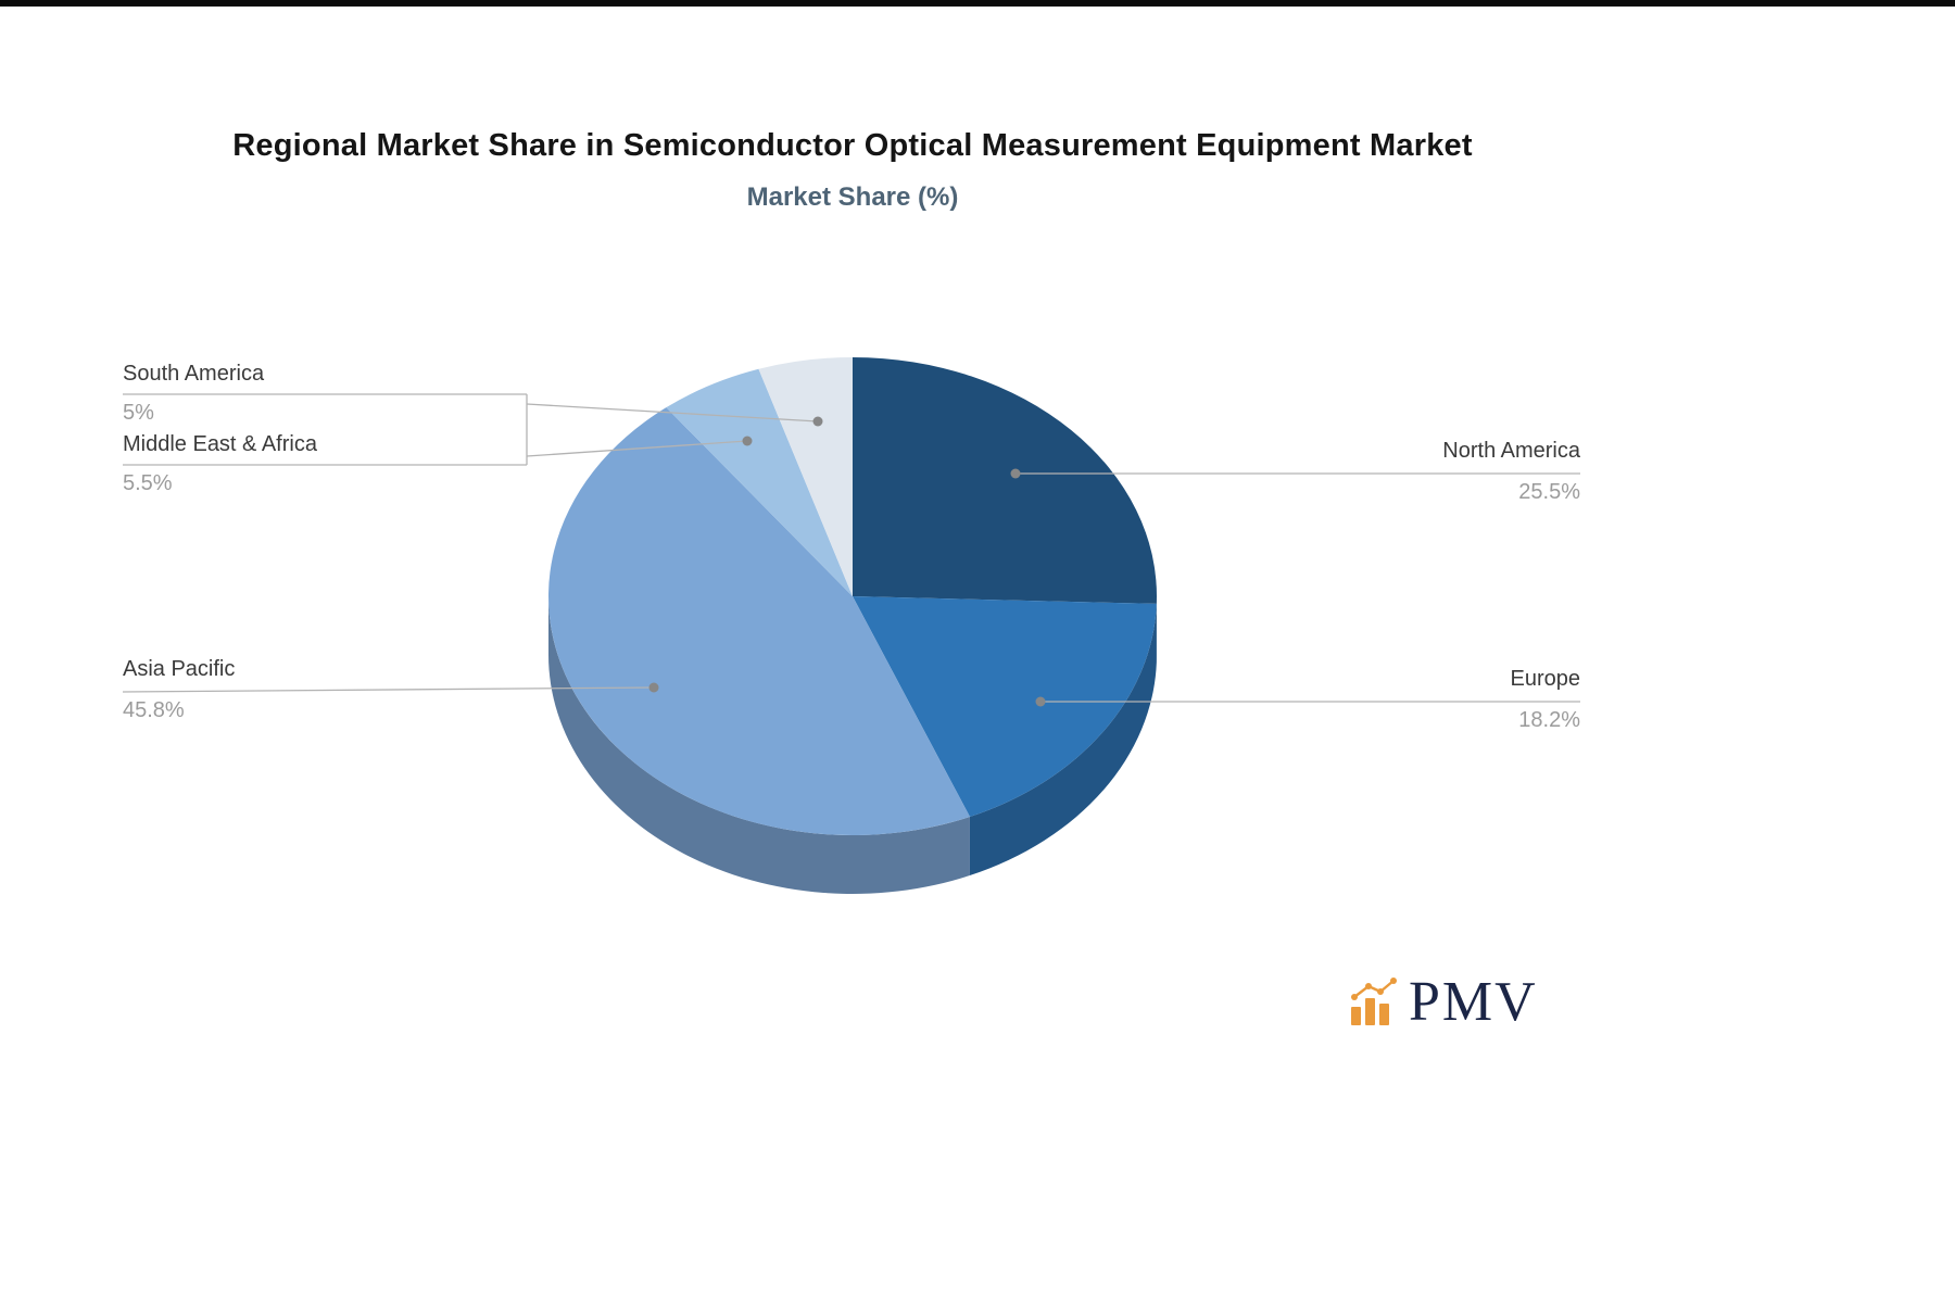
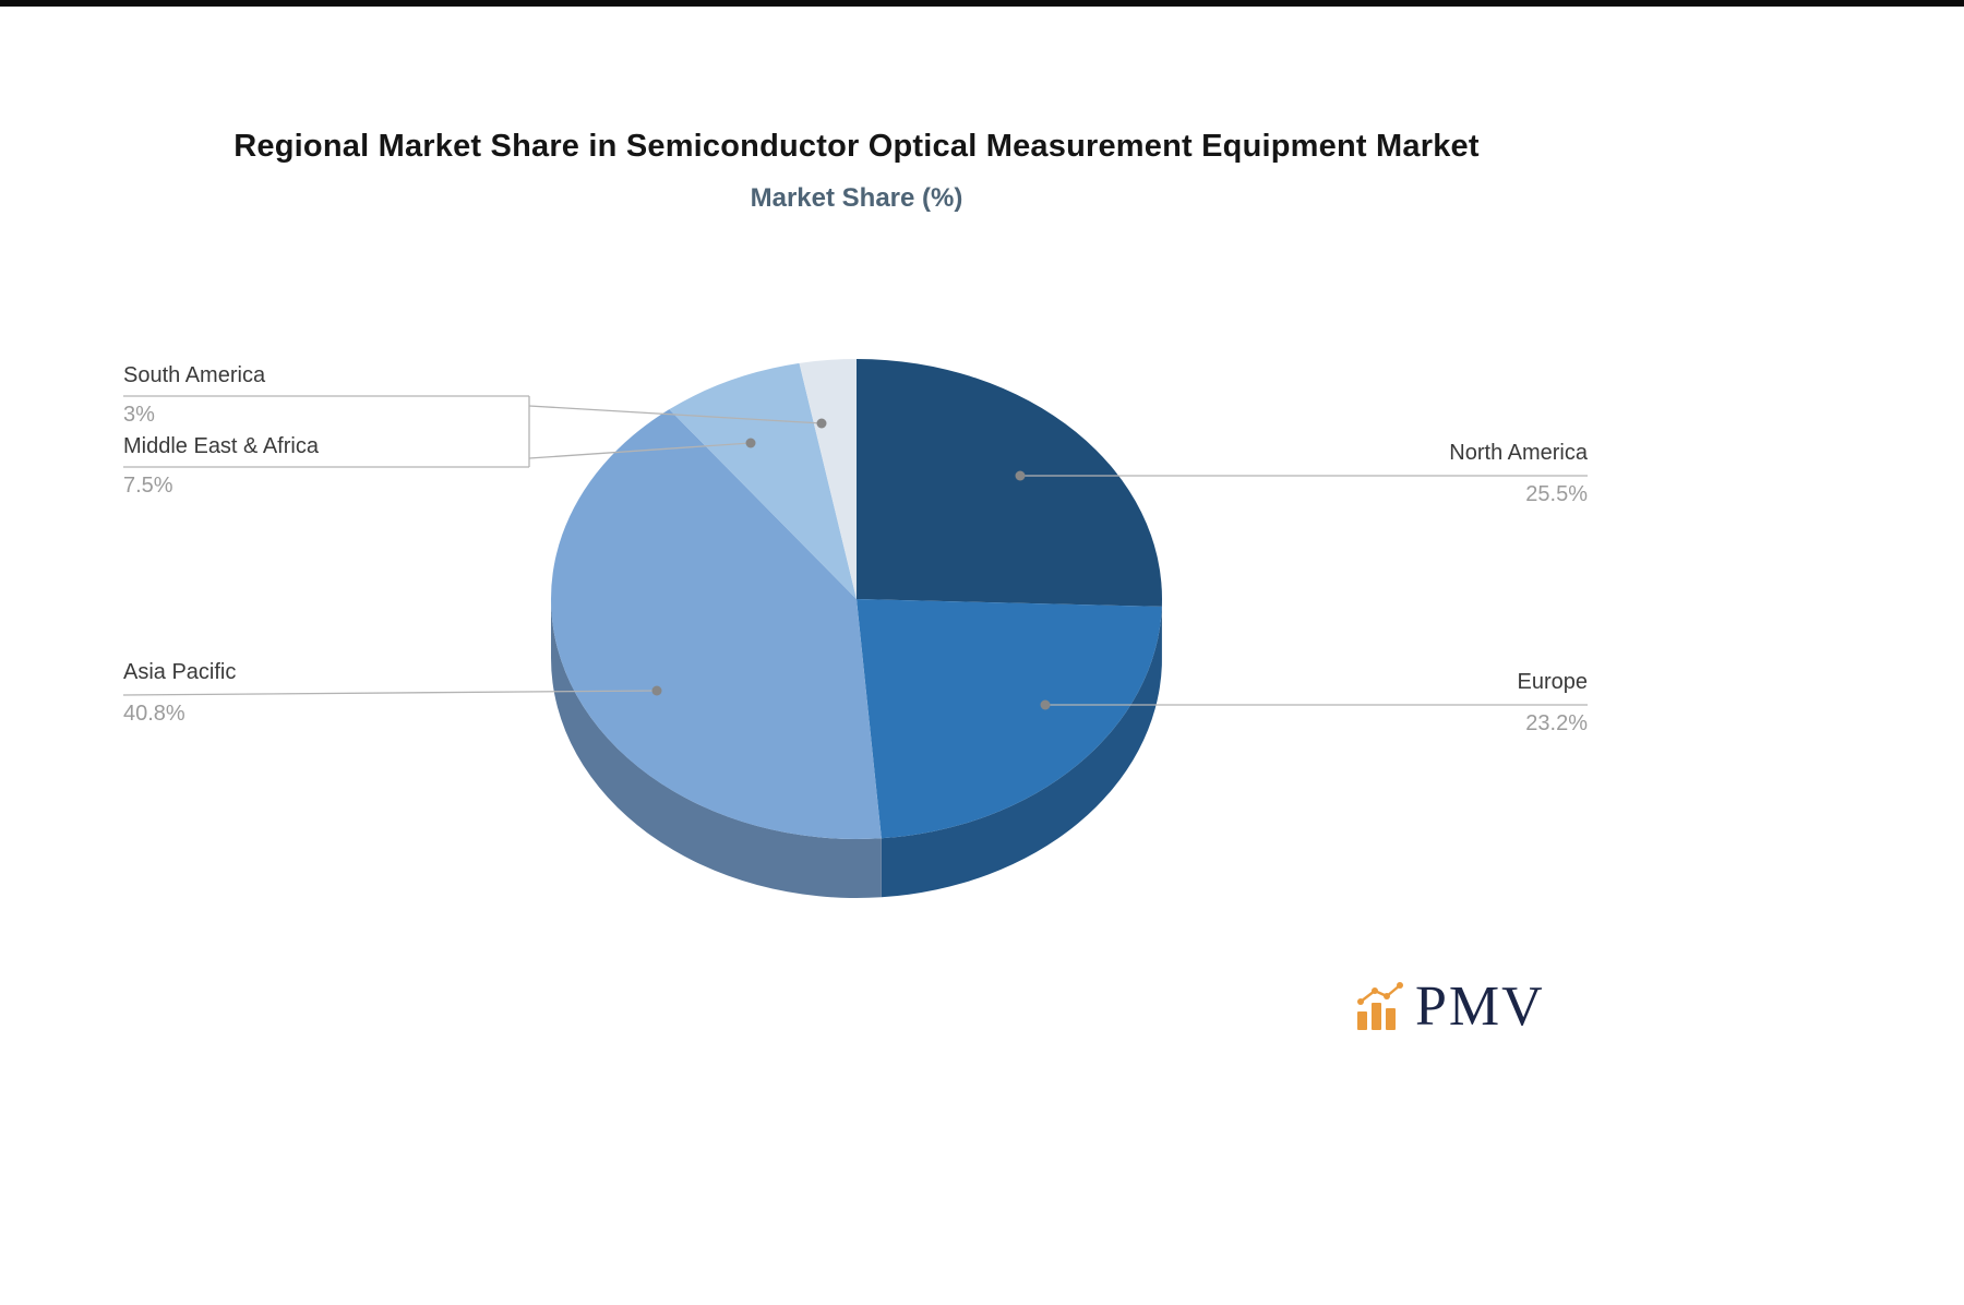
Europe: 18.2% -> 23.2%
Asia Pacific: 45.8% -> 40.8%
Middle East & Africa: 5.5% -> 7.5%
South America: 5% -> 3%
